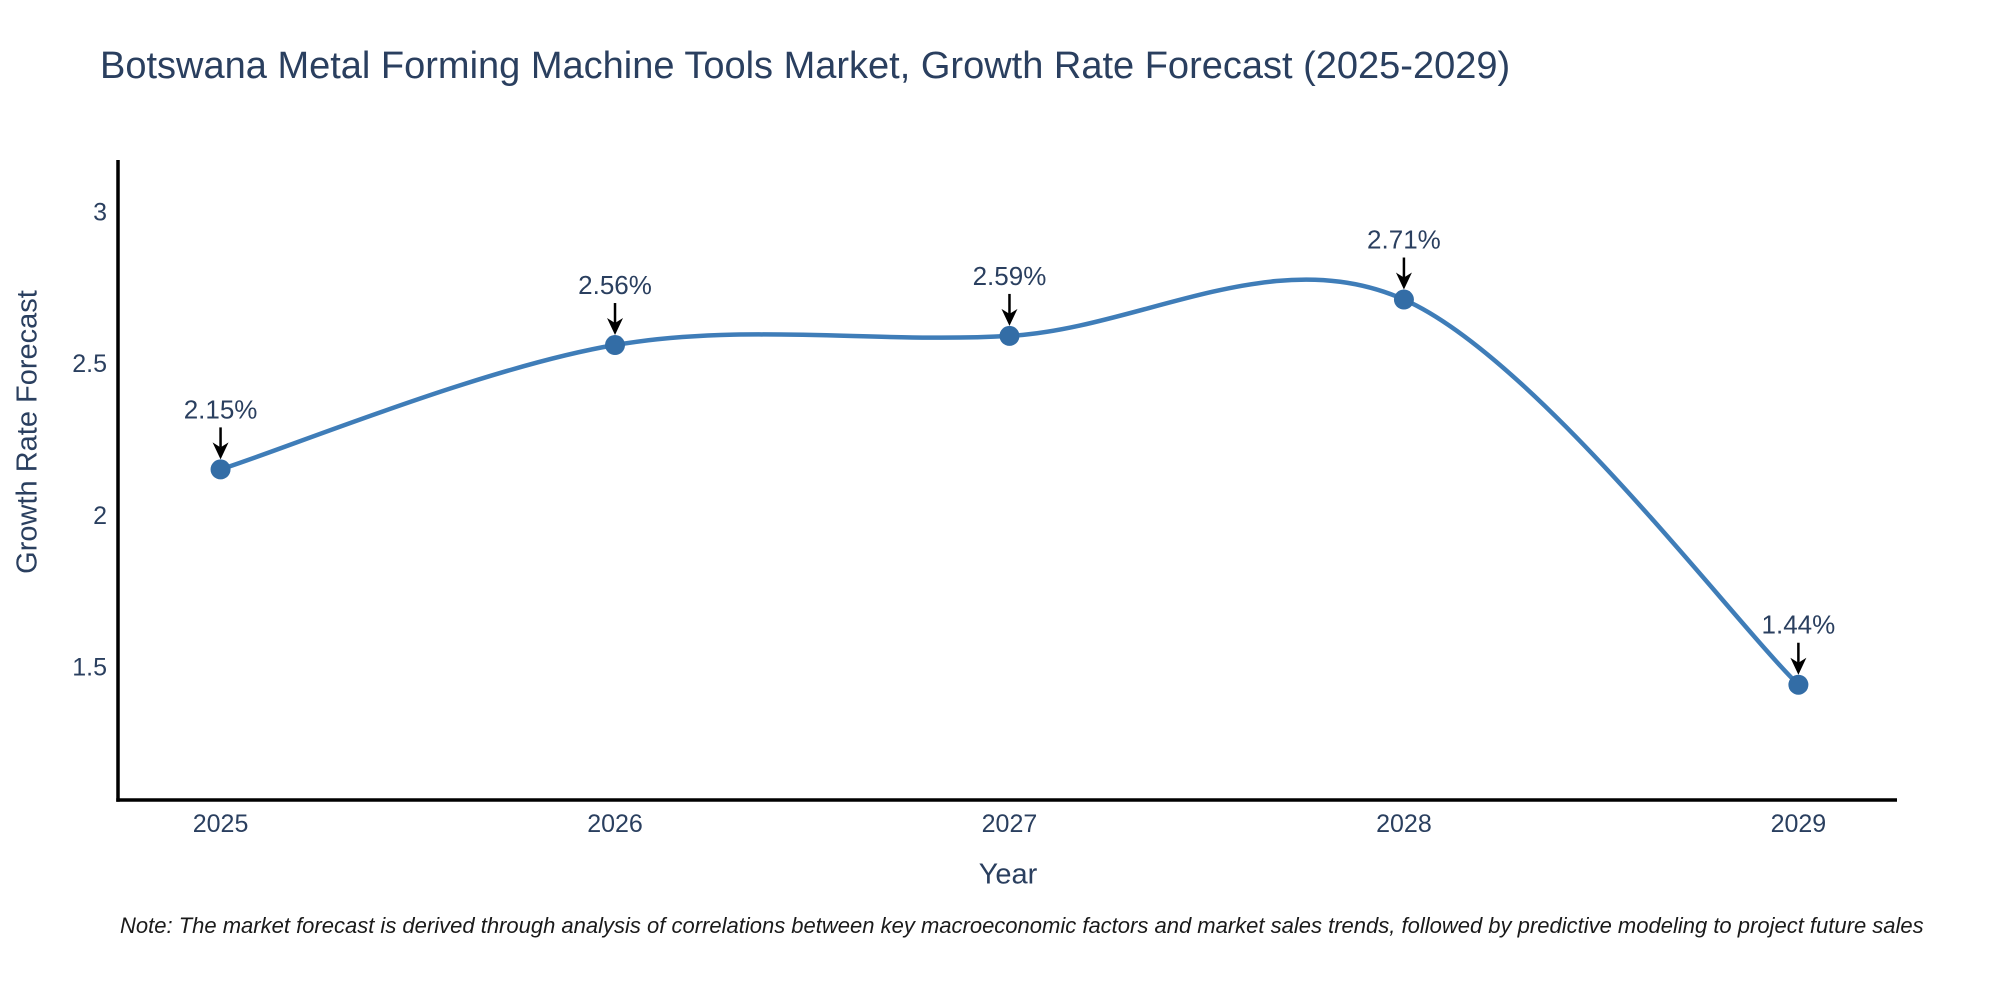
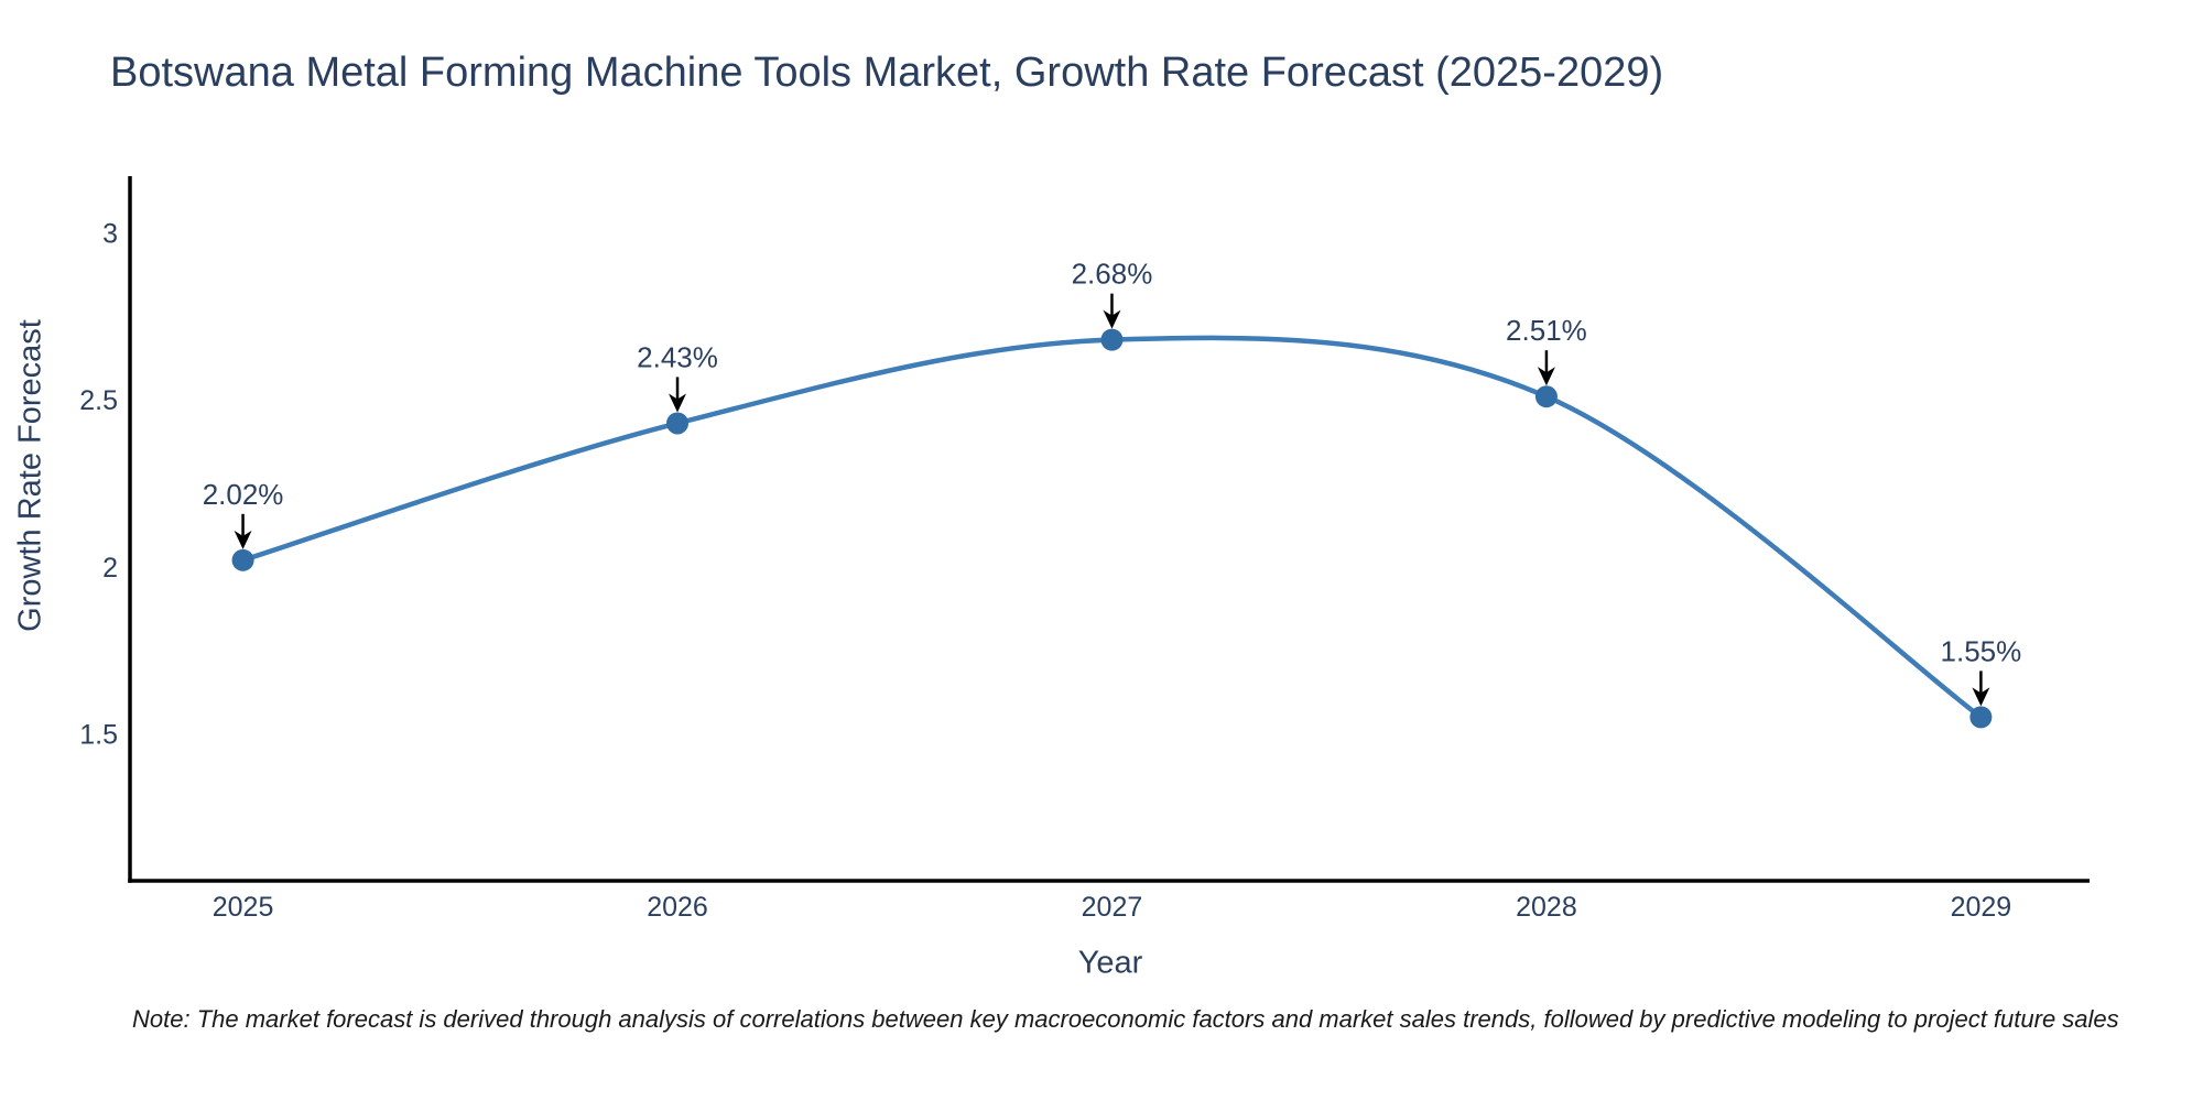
2025: 2.15% -> 2.02%
2026: 2.56% -> 2.43%
2027: 2.59% -> 2.68%
2028: 2.71% -> 2.51%
2029: 1.44% -> 1.55%
